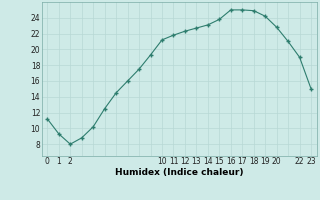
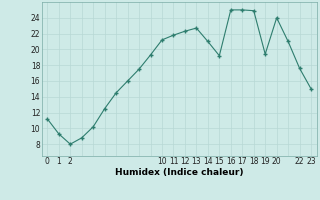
14: 23.1 -> 21.0
15: 23.8 -> 19.2
19: 24.2 -> 19.4
20: 22.8 -> 24.0
22: 19.0 -> 17.6
